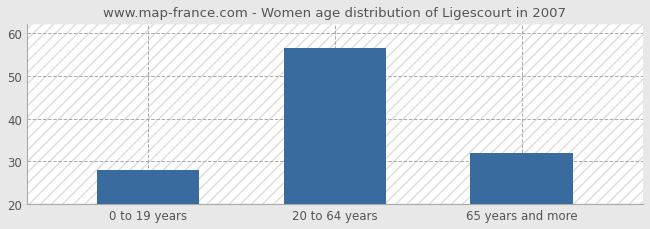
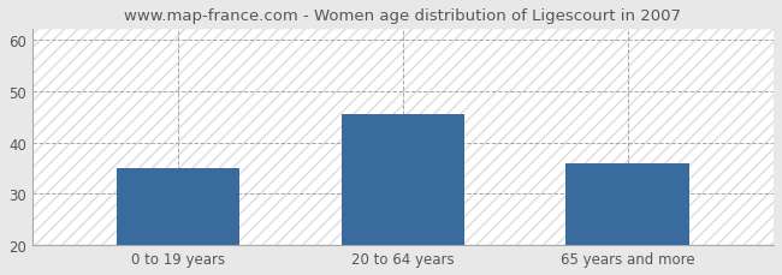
0 to 19 years: 28.0 -> 35.0
20 to 64 years: 56.5 -> 45.5
65 years and more: 32.0 -> 36.0
